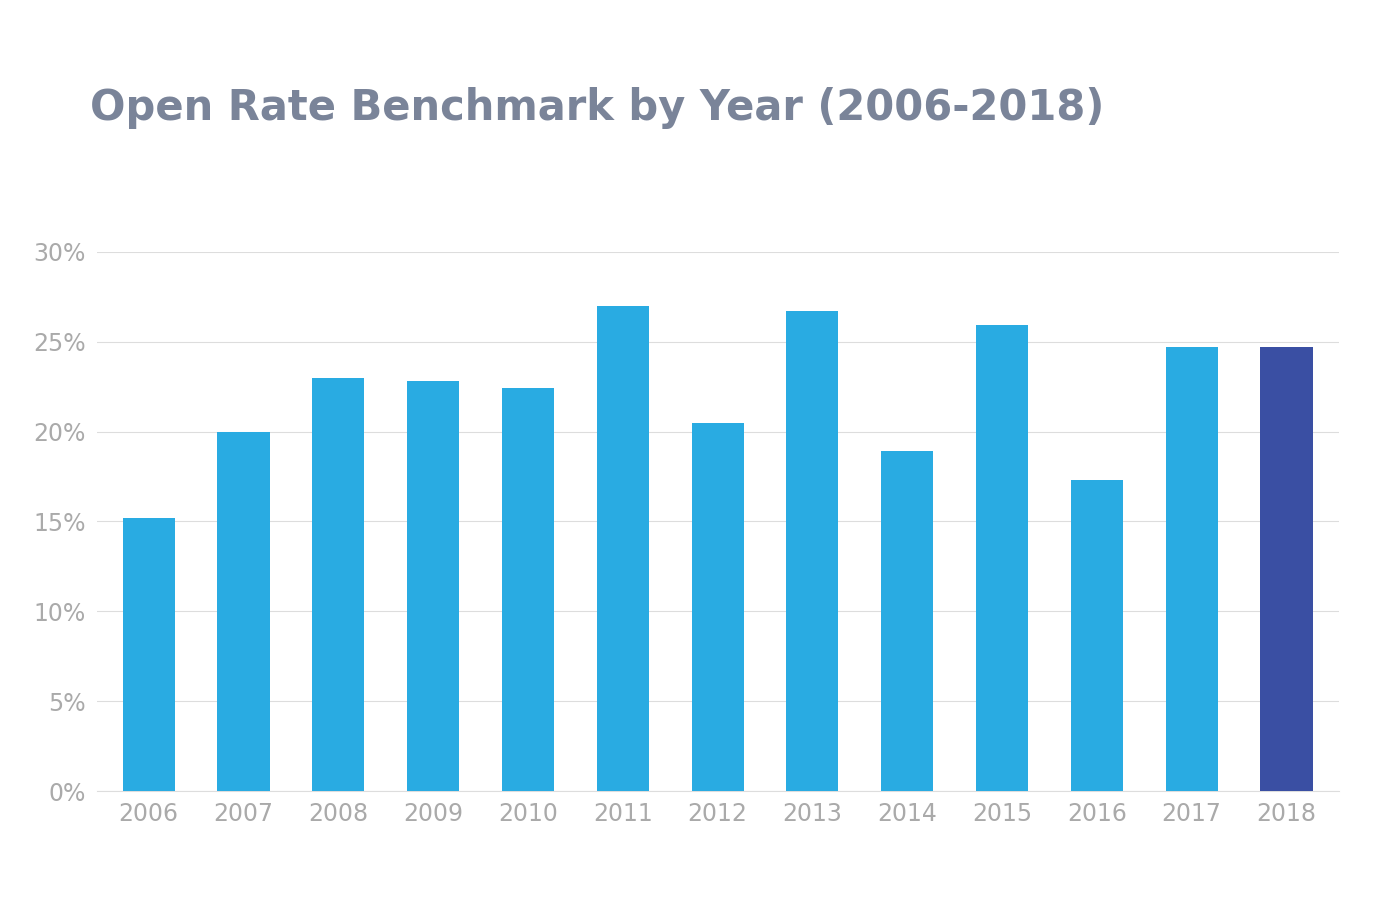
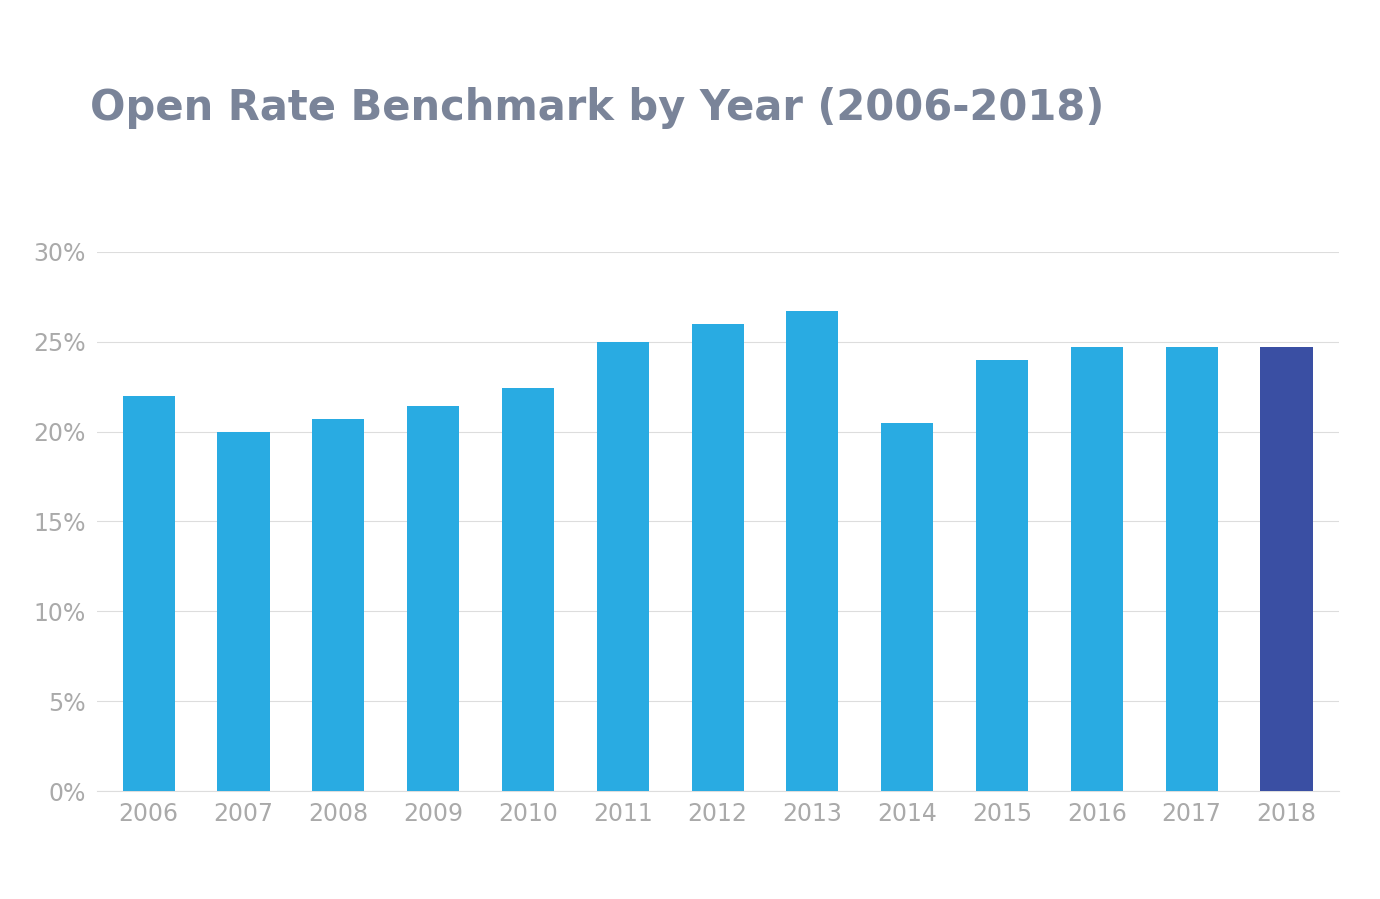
2006: 15.2% -> 22.0%
2008: 23.0% -> 20.7%
2009: 22.8% -> 21.4%
2011: 27.0% -> 25.0%
2012: 20.5% -> 26.0%
2014: 18.9% -> 20.5%
2015: 25.9% -> 24.0%
2016: 17.3% -> 24.7%
